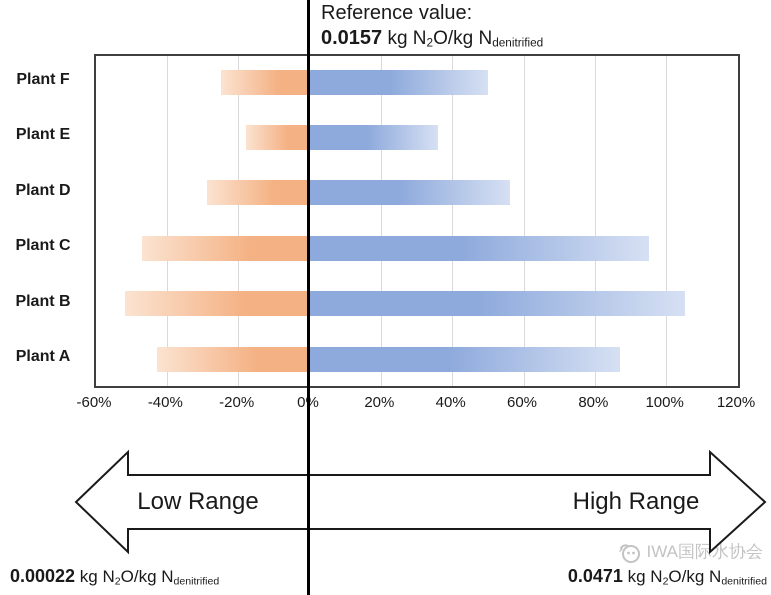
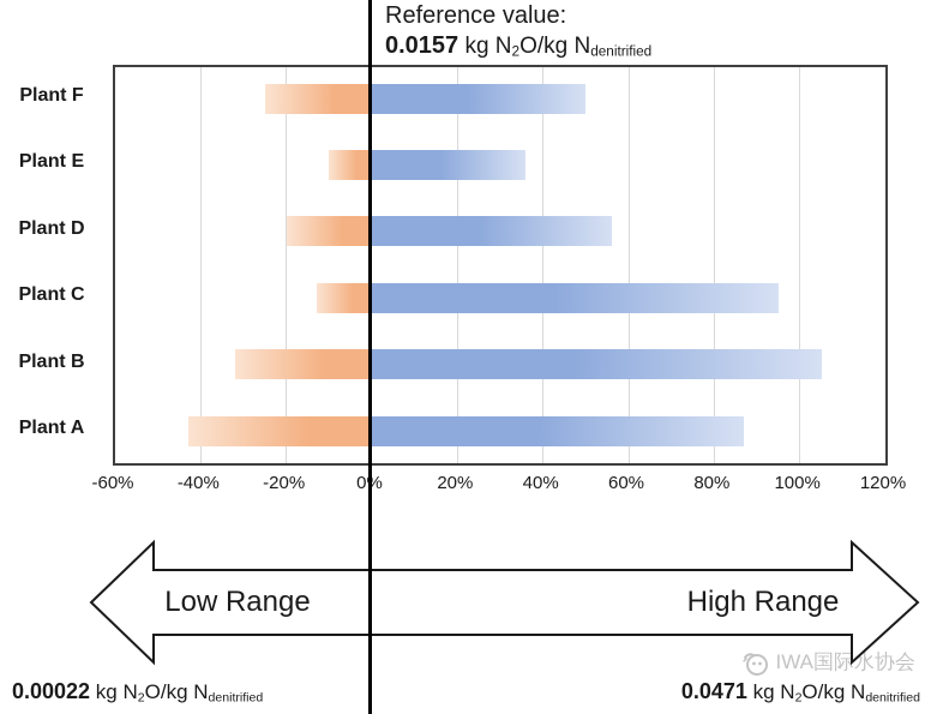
Low Range/Plant E: -18% -> -10%
Low Range/Plant D: -29% -> -20%
Low Range/Plant C: -47% -> -13%
Low Range/Plant B: -52% -> -32%
